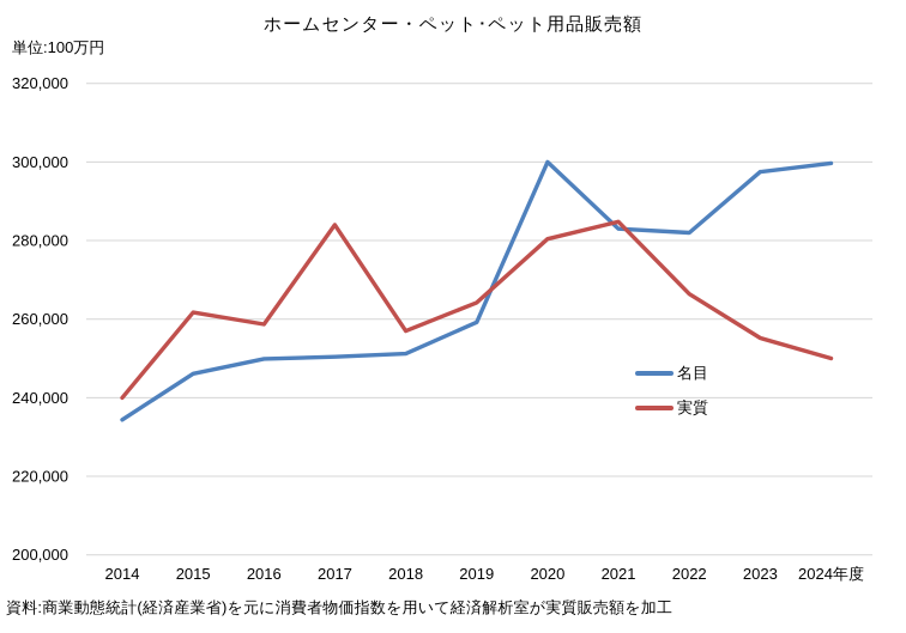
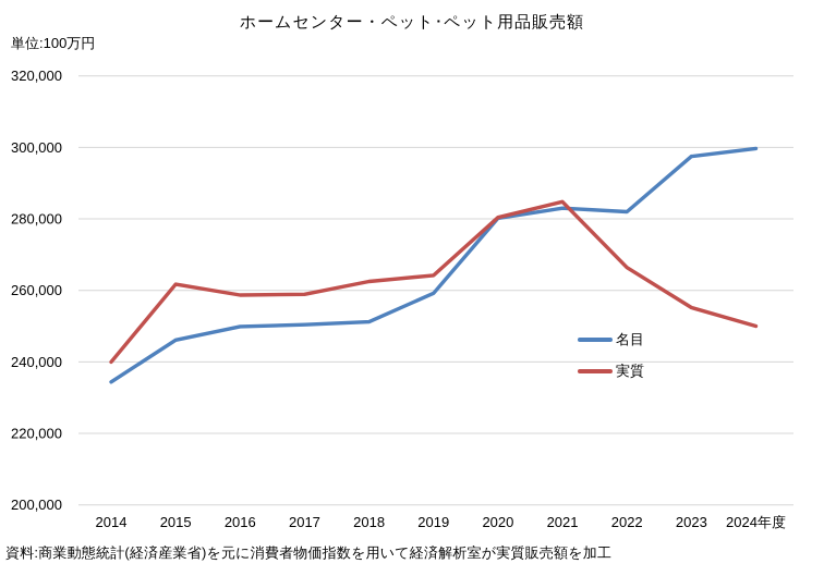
実質/2017: 284000 -> 259000
実質/2018: 257000 -> 262000
名目/2020: 300000 -> 280000
